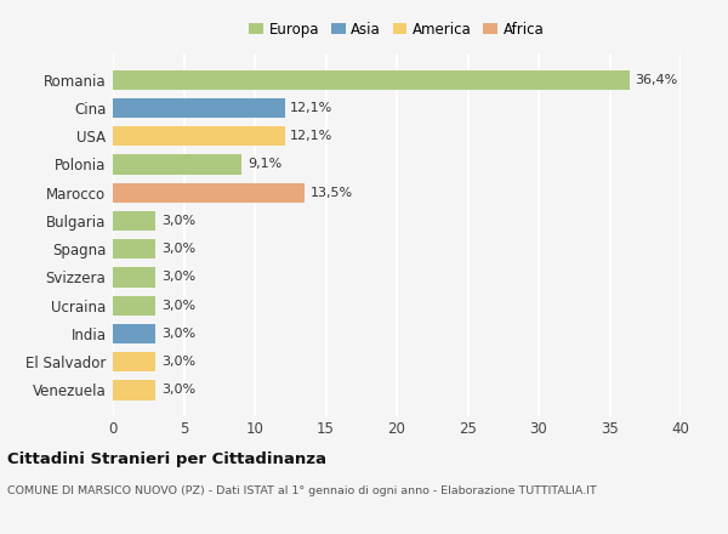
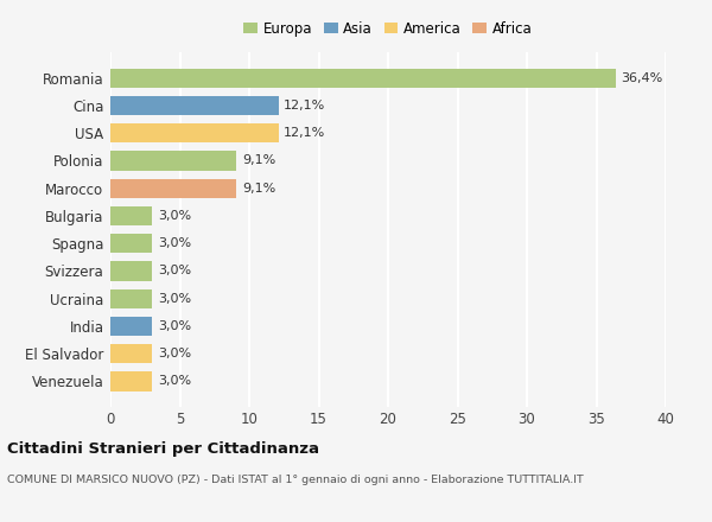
Marocco: 13,5% -> 9,1%
